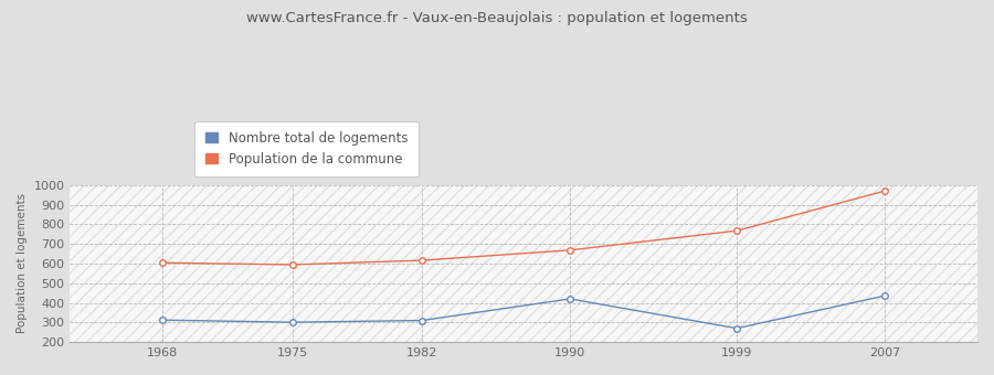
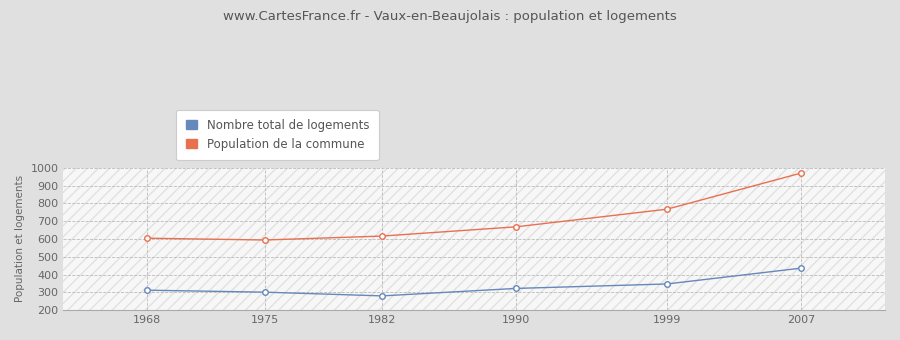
Nombre total de logements/1982: 310 -> 280
Nombre total de logements/1990: 420 -> 320
Nombre total de logements/1999: 270 -> 350
